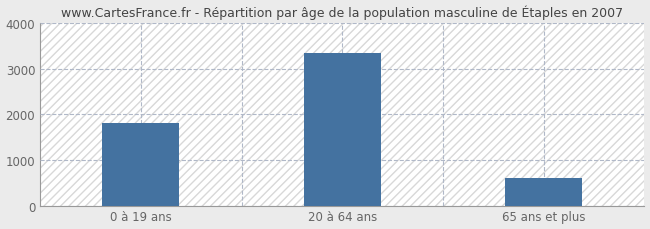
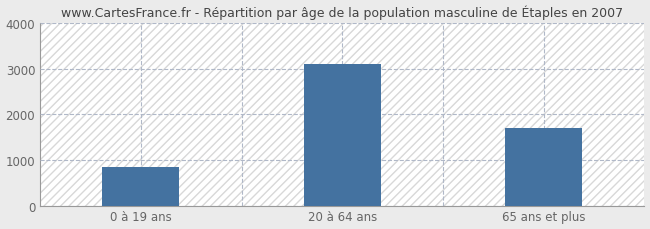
0 à 19 ans: 1820 -> 850
20 à 64 ans: 3340 -> 3100
65 ans et plus: 600 -> 1700
